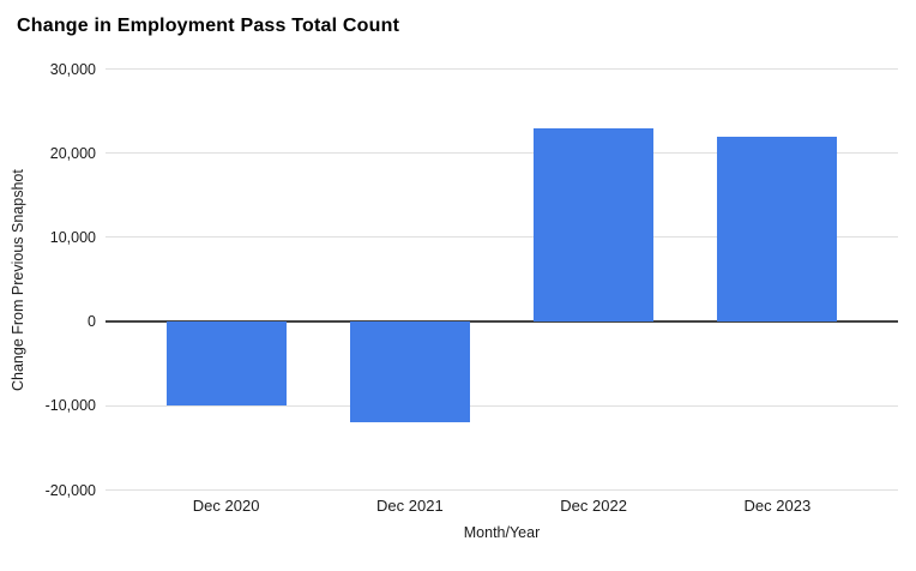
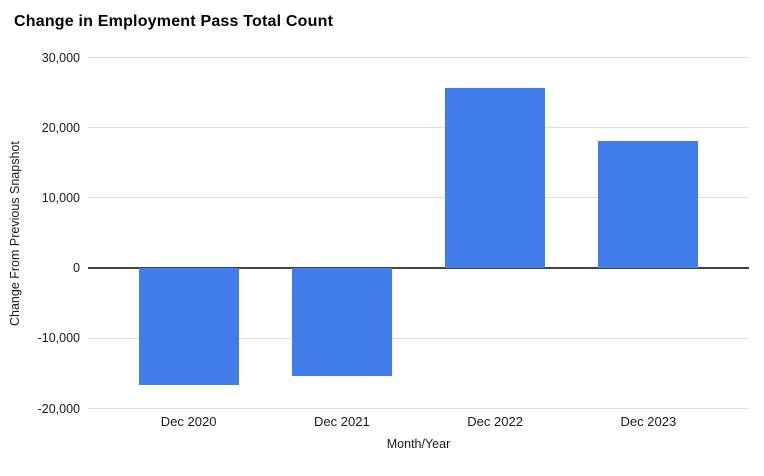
Dec 2020: -10000 -> -17000
Dec 2021: -12000 -> -15000
Dec 2022: 23000 -> 26000
Dec 2023: 22000 -> 18000
